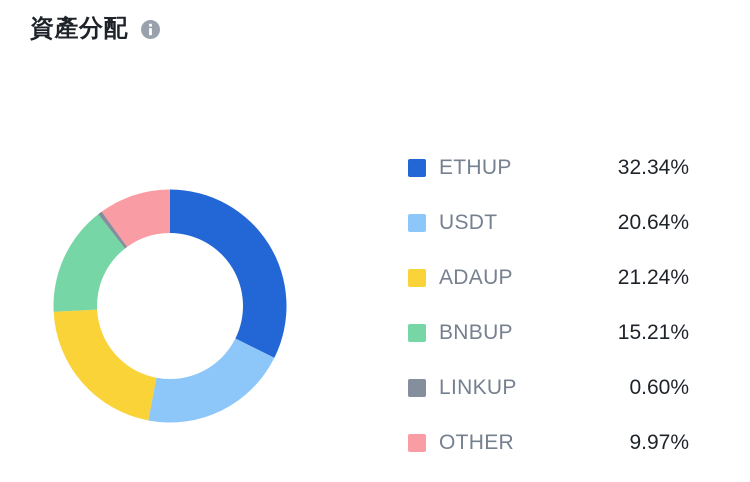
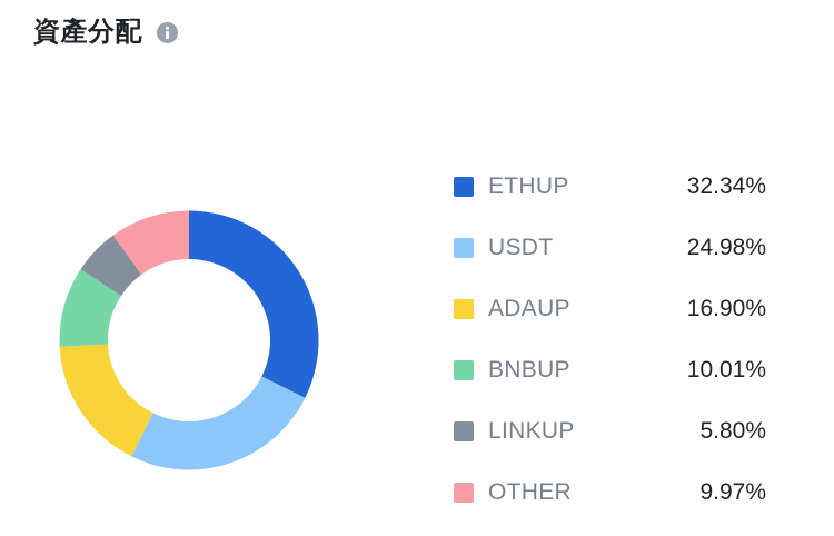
USDT: 20.64% -> 24.98%
ADAUP: 21.24% -> 16.90%
BNBUP: 15.21% -> 10.01%
LINKUP: 0.60% -> 5.80%
